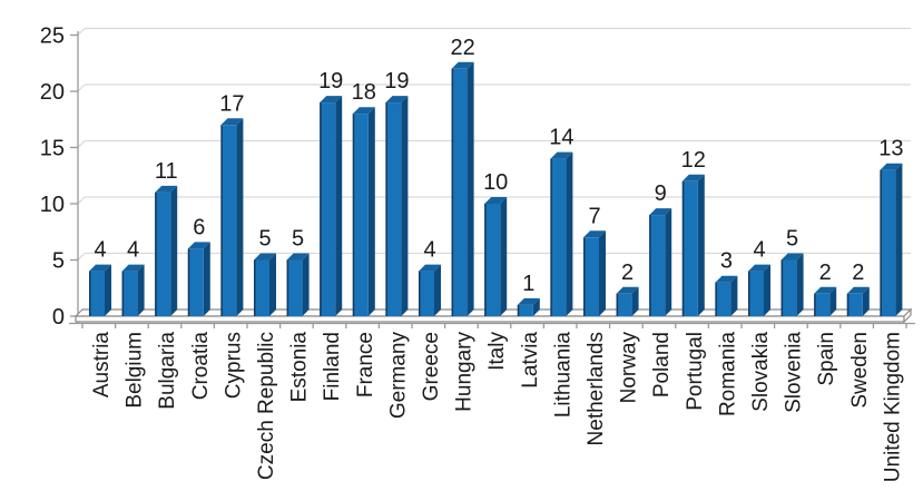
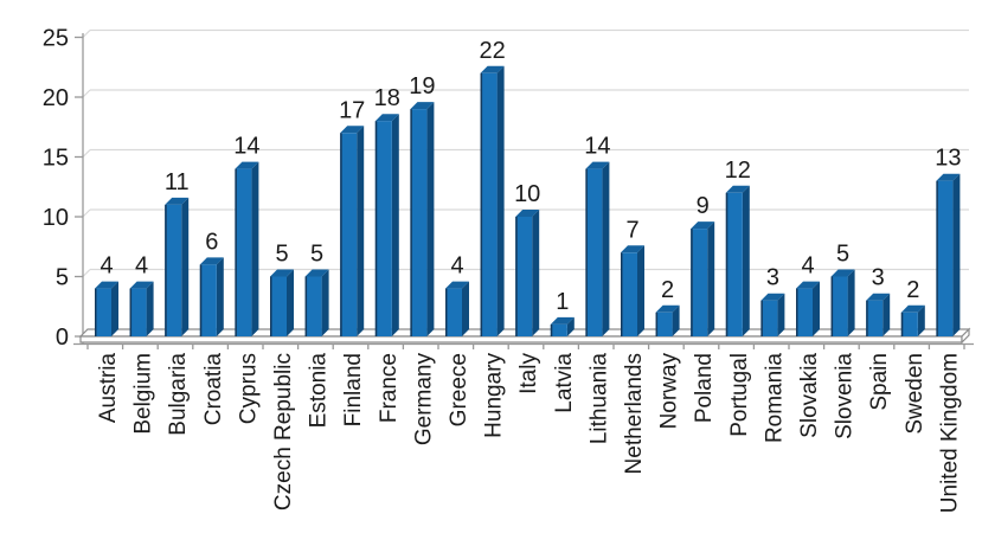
Cyprus: 17 -> 14
Finland: 19 -> 17
Spain: 2 -> 3
